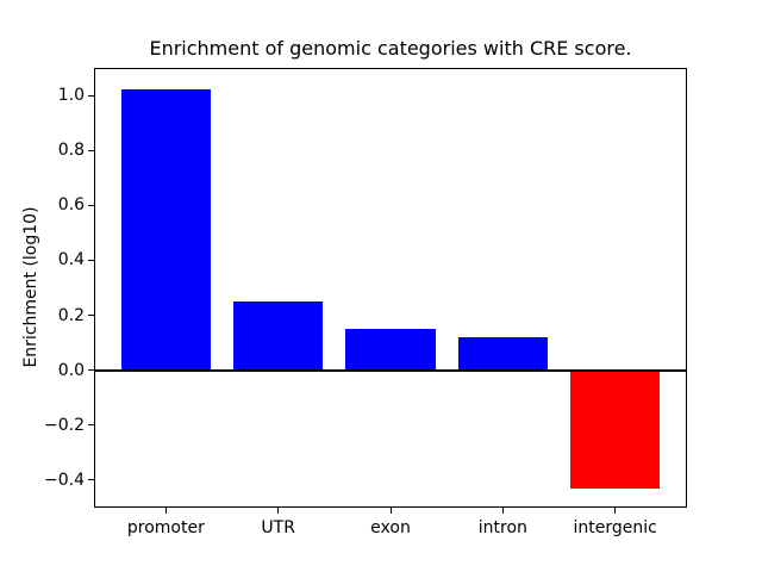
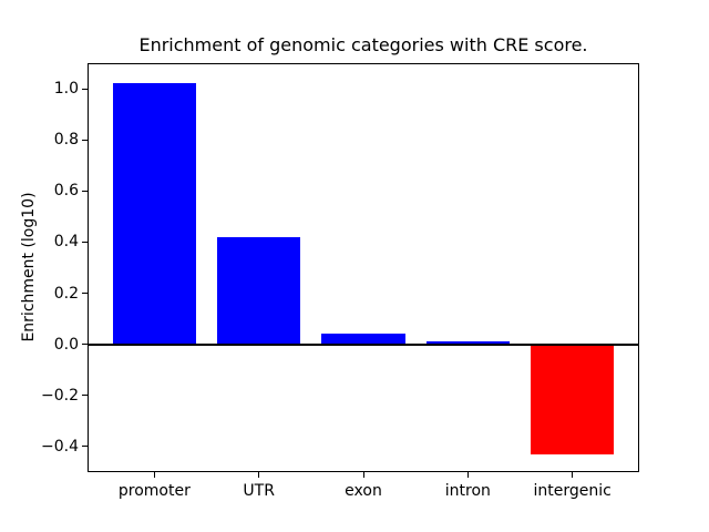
UTR: 0.25 -> 0.42
exon: 0.15 -> 0.04
intron: 0.12 -> 0.01
